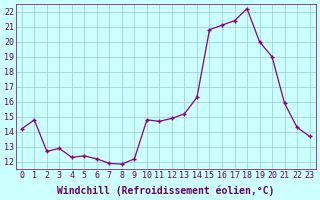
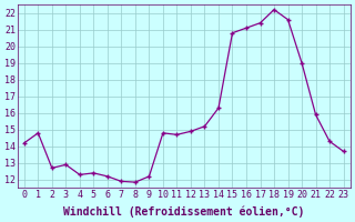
19: 20.0 -> 21.6
